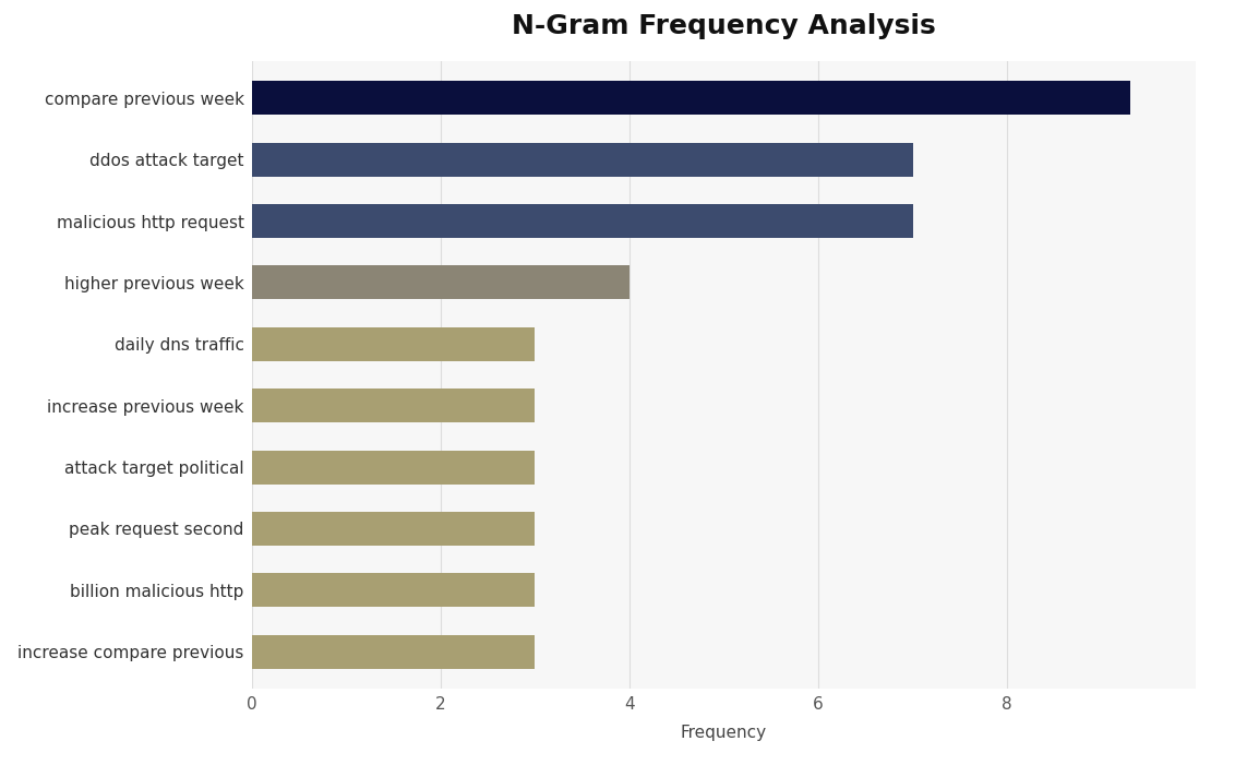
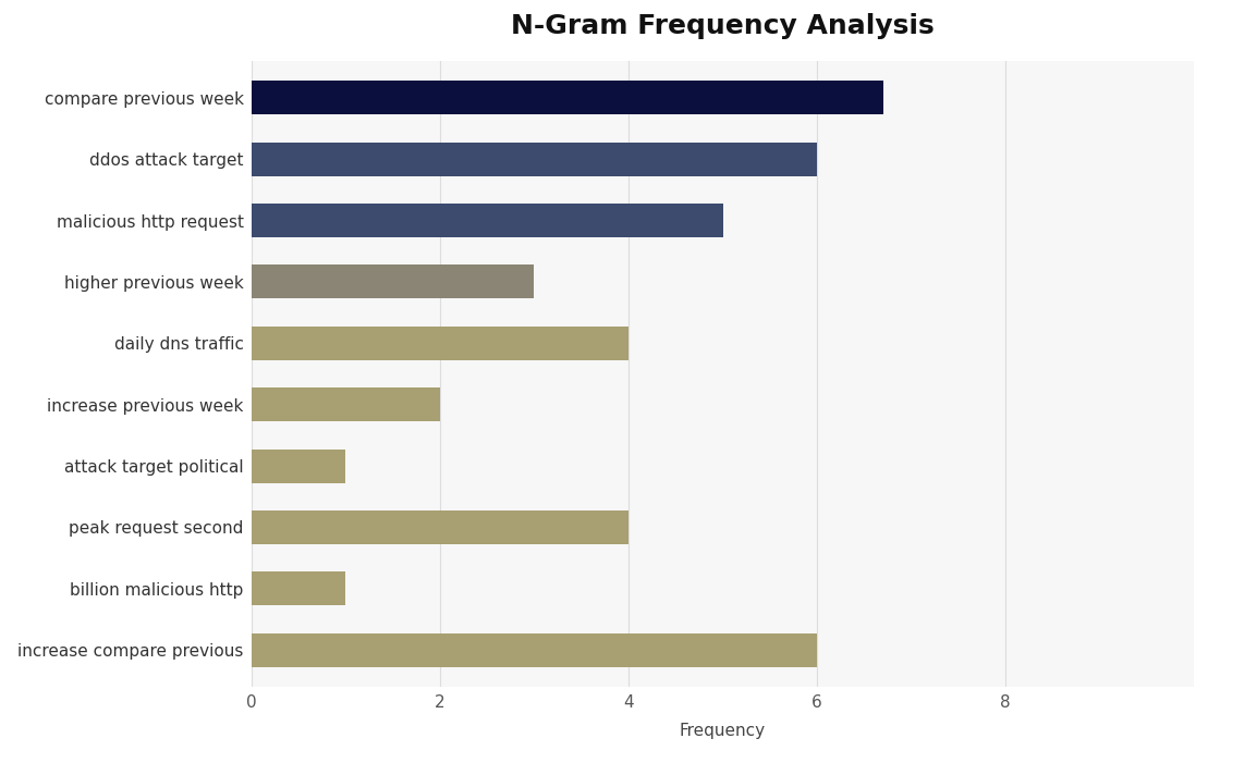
compare previous week: 9.3 -> 6.7
ddos attack target: 7.0 -> 6.0
malicious http request: 7.0 -> 5.0
higher previous week: 4.0 -> 3.0
daily dns traffic: 3.0 -> 4.0
increase previous week: 3.0 -> 2.0
attack target political: 3.0 -> 1.0
peak request second: 3.0 -> 4.0
billion malicious http: 3.0 -> 1.0
increase compare previous: 3.0 -> 6.0
